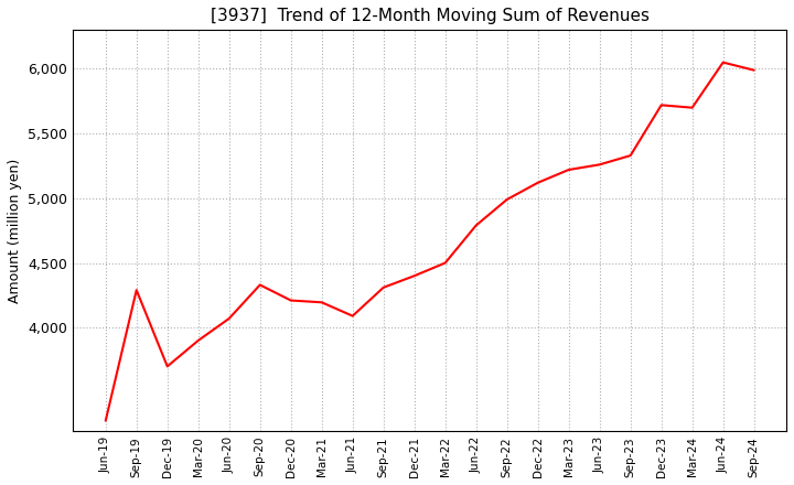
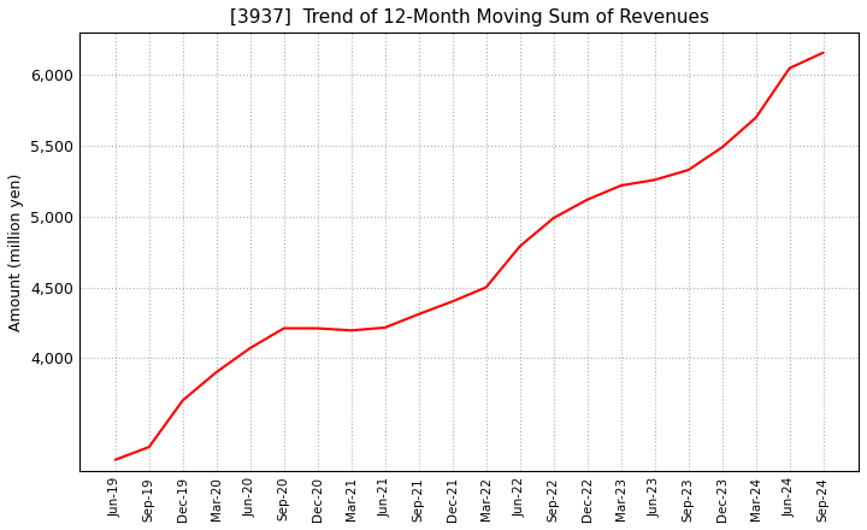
Sep-19: 4,290 -> 3,370
Sep-20: 4,330 -> 4,210
Jun-21: 4,090 -> 4,220
Dec-23: 5,720 -> 5,490
Sep-24: 5,990 -> 6,160
